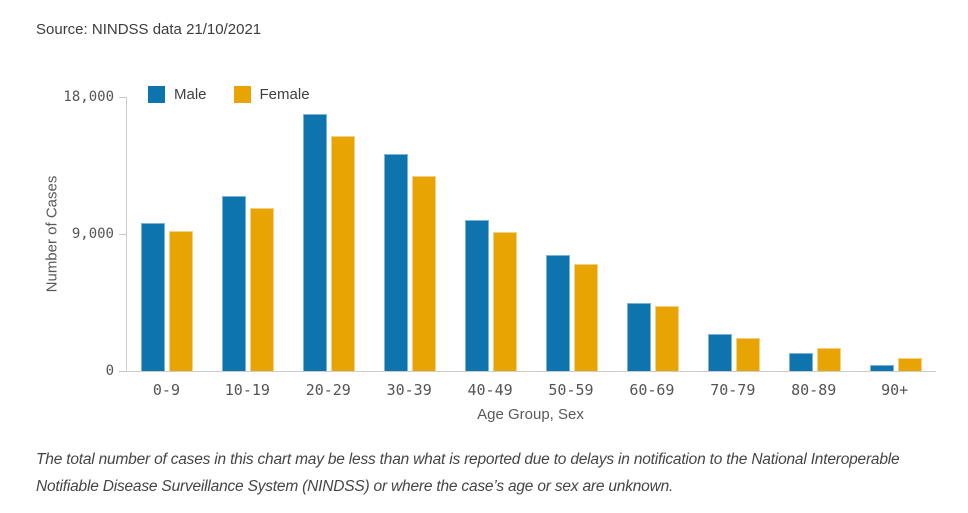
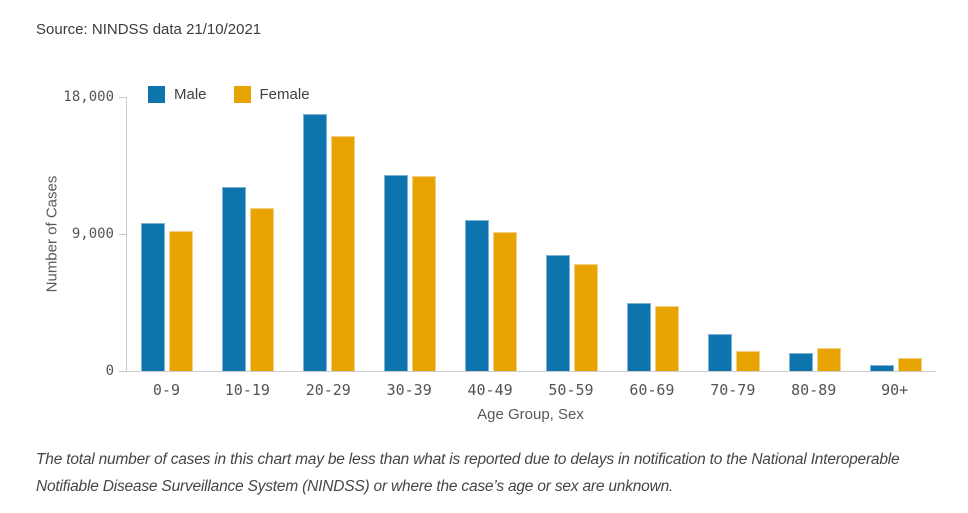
Male/10-19: 11500 -> 12100
Male/30-39: 14200 -> 12900
Female/70-79: 2200 -> 1300
